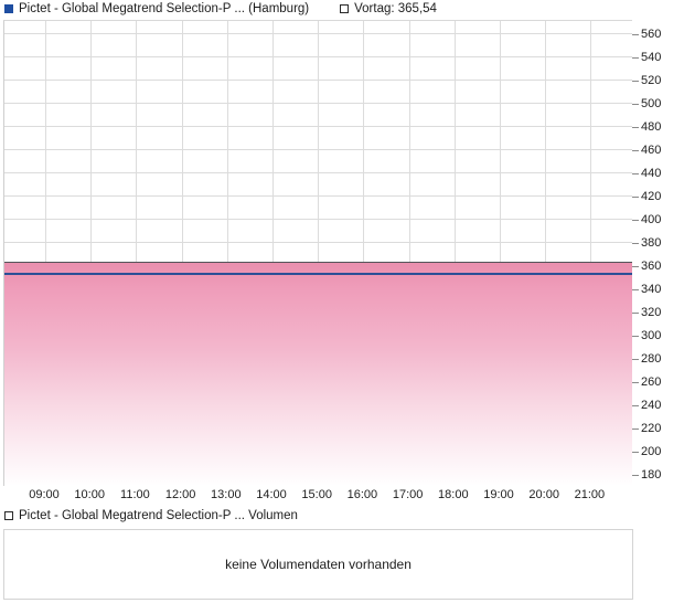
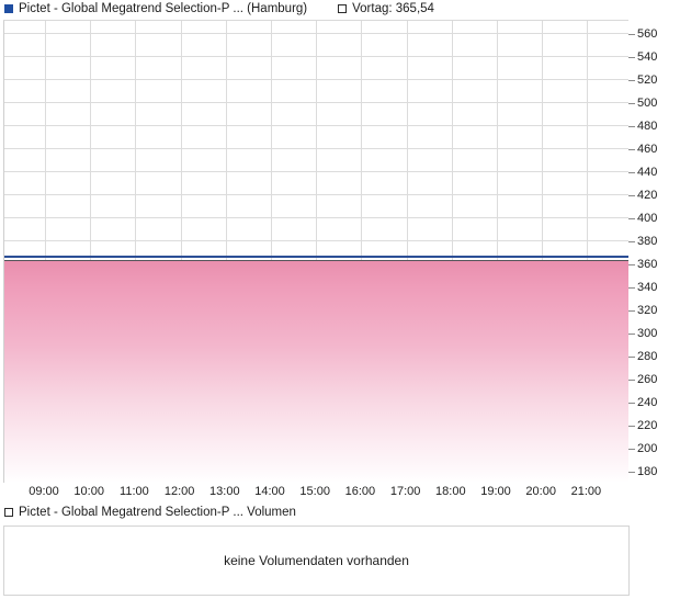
09:00: 353 -> 366
10:00: 408 -> 366
11:00: 396 -> 366
12:00: 498 -> 366
13:00: 350 -> 366
14:00: 397 -> 366
15:00: 396 -> 366
16:00: 292 -> 366
17:00: 399 -> 366
18:00: 457 -> 366
19:00: 484 -> 366
20:00: 472 -> 366
21:00: 294 -> 366
